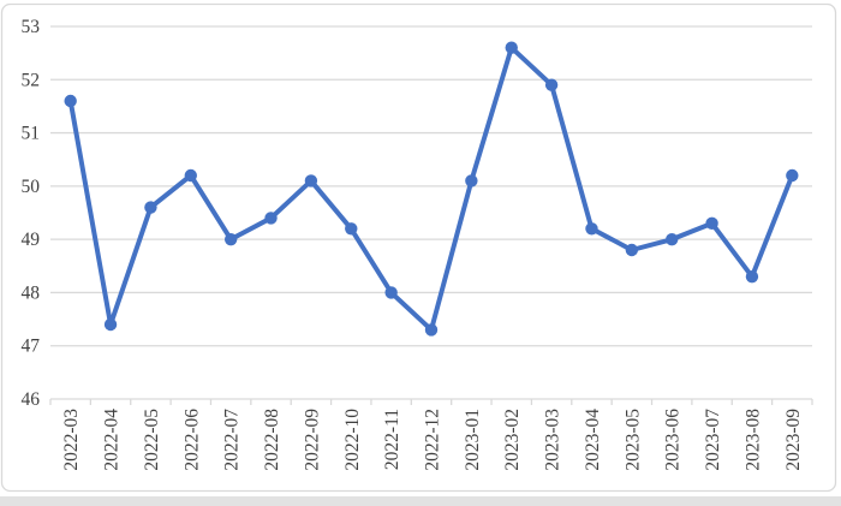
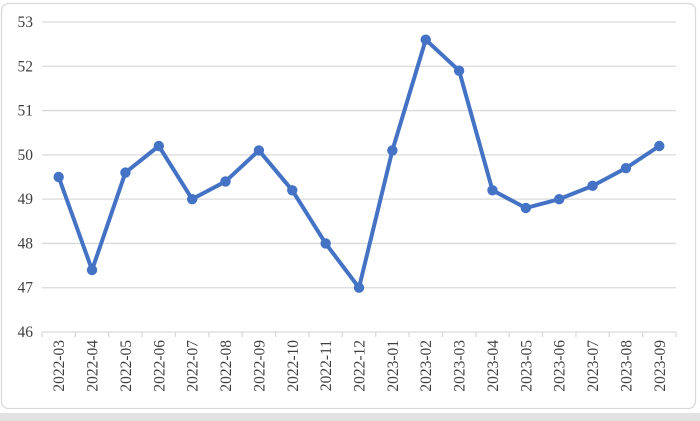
2022-03: 51.6 -> 49.5
2022-12: 47.3 -> 47.0
2023-08: 48.3 -> 49.7
